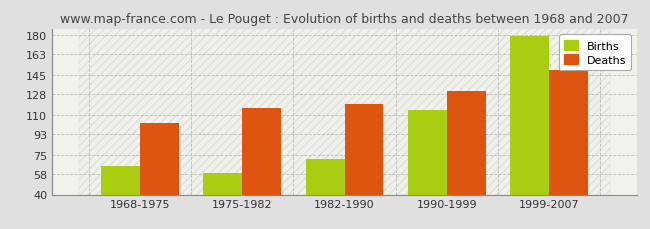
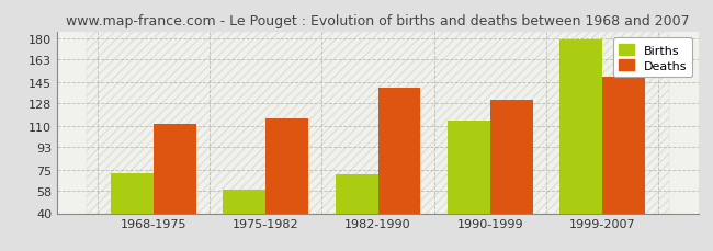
Births/1968-1975: 65 -> 72
Deaths/1968-1975: 103 -> 111
Deaths/1982-1990: 119 -> 140
